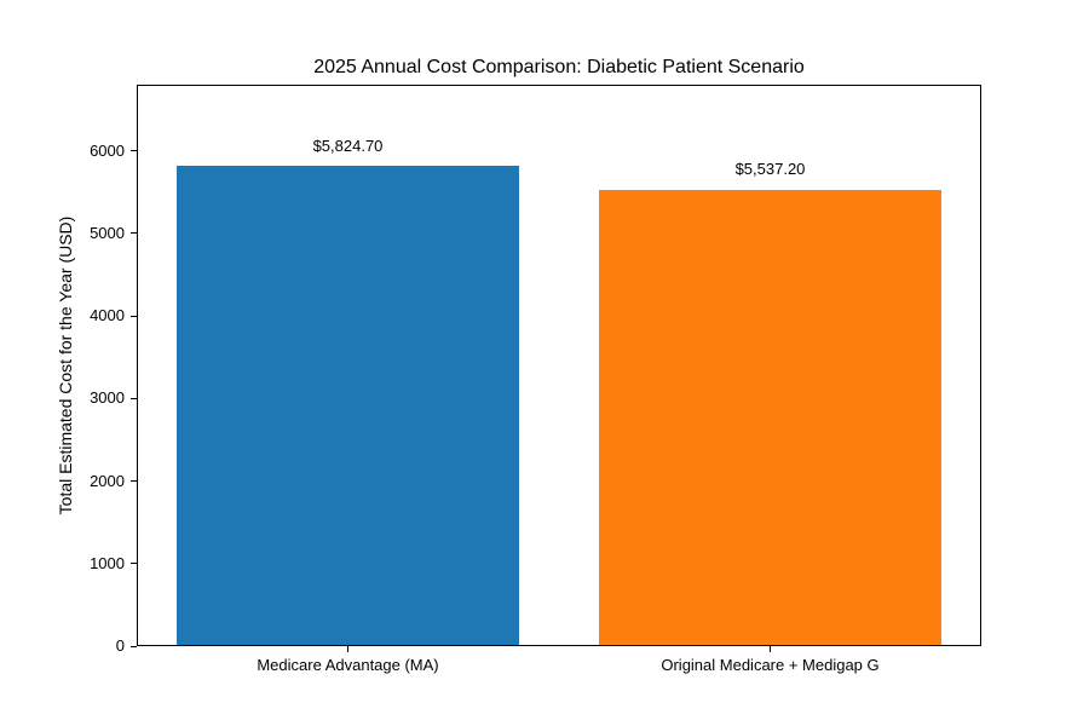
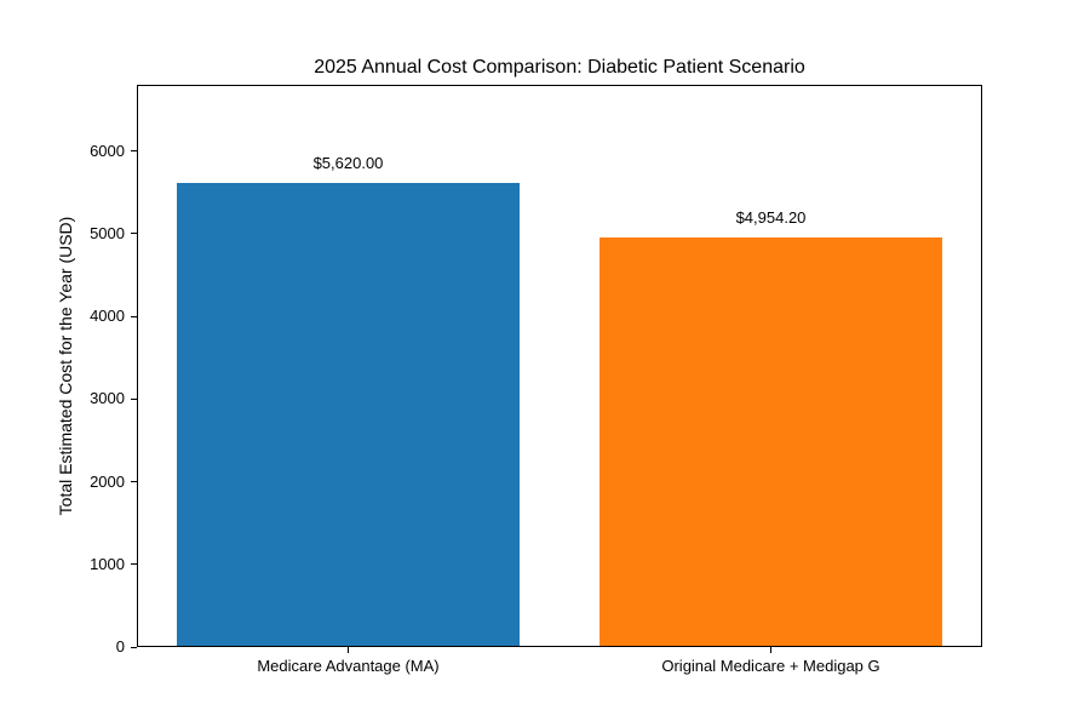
Medicare Advantage (MA): $5,824.70 -> $5,620.00
Original Medicare + Medigap G: $5,537.20 -> $4,954.20
